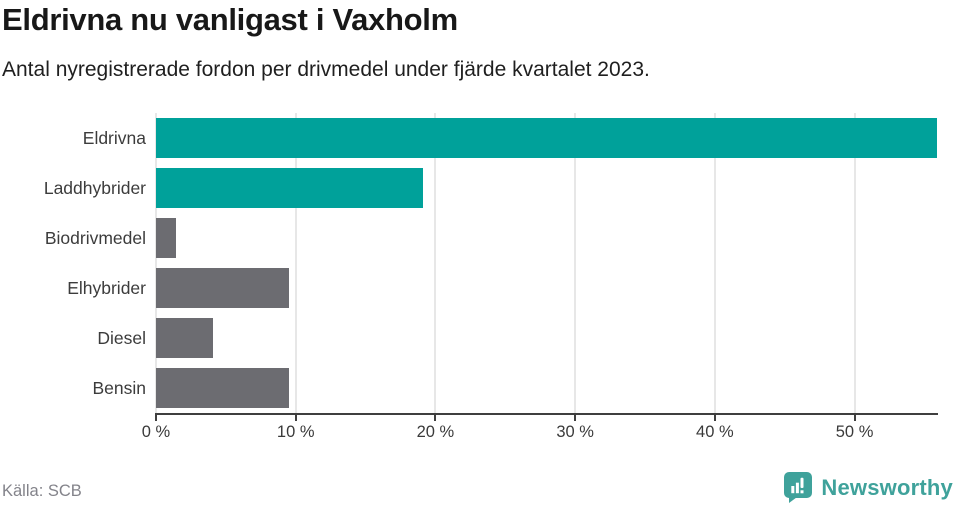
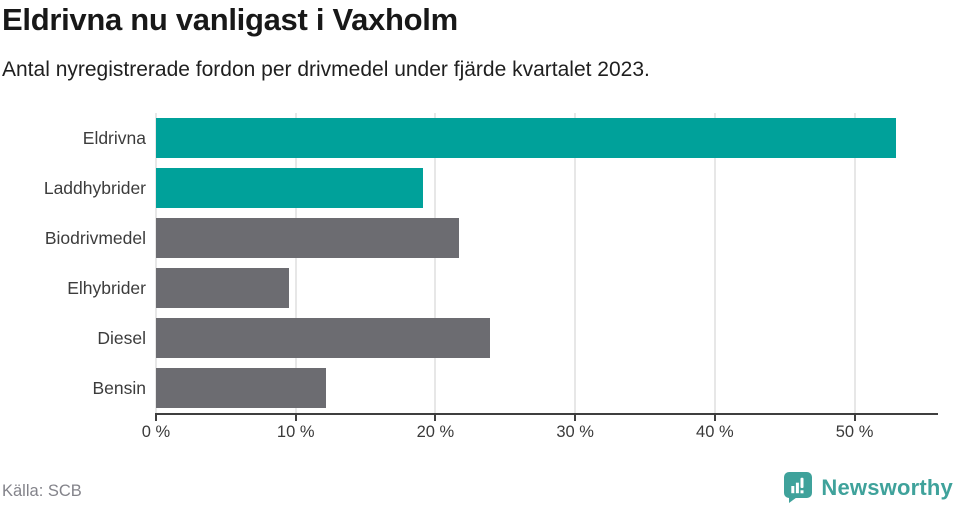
Eldrivna: 55.9% -> 53.0%
Biodrivmedel: 1.4% -> 21.7%
Diesel: 4.1% -> 23.9%
Bensin: 9.5% -> 12.2%
